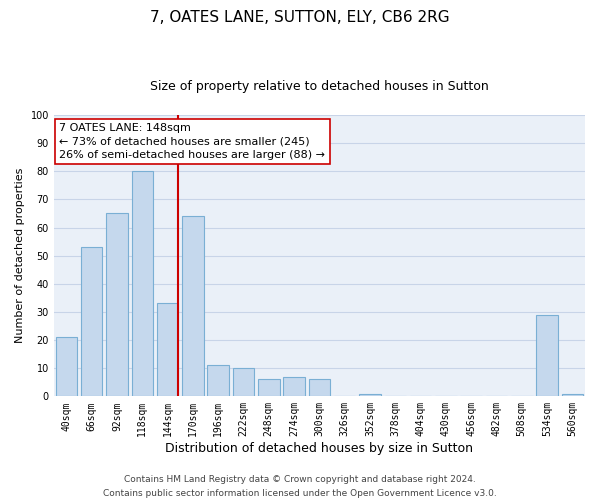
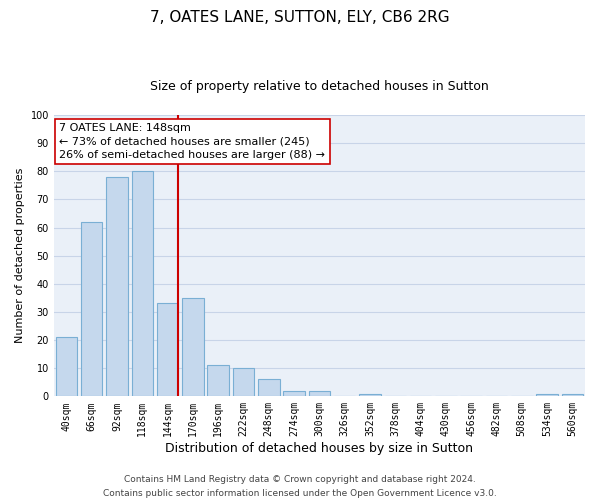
66sqm: 53 -> 62
92sqm: 65 -> 78
170sqm: 64 -> 35
274sqm: 7 -> 2
300sqm: 6 -> 2
534sqm: 29 -> 1
